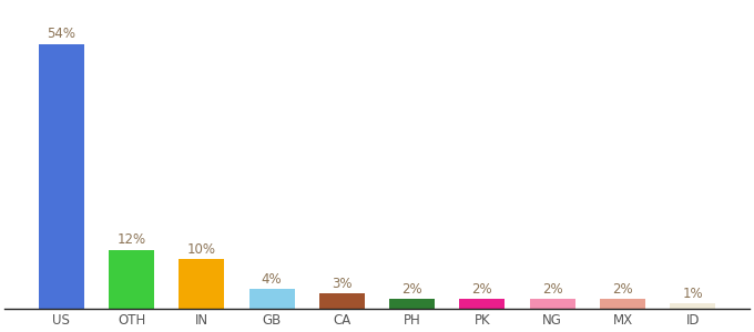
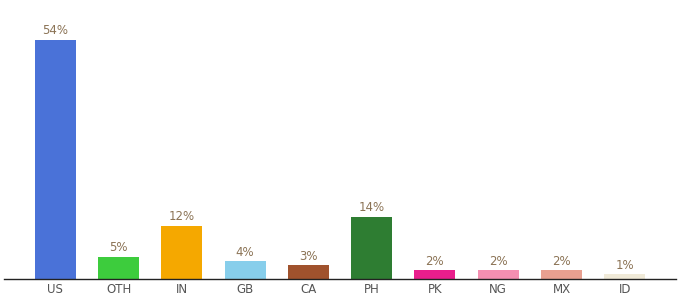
OTH: 12% -> 5%
IN: 10% -> 12%
PH: 2% -> 14%
